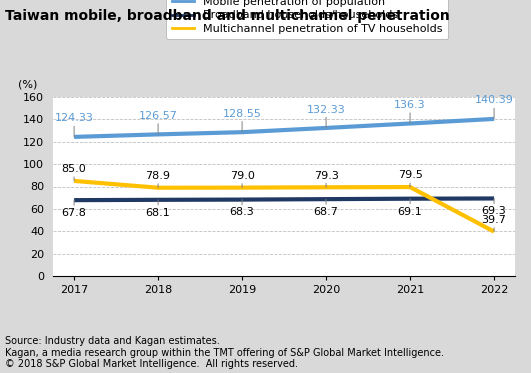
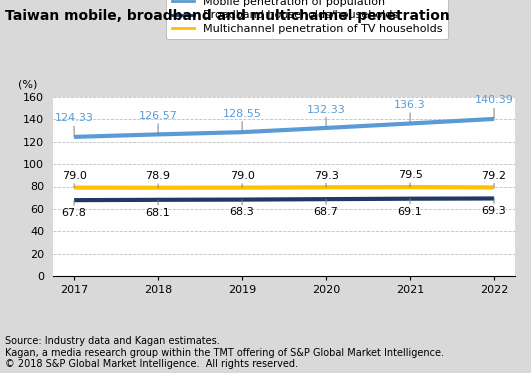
Multichannel penetration of TV households/2017: 85.0 -> 79.0
Multichannel penetration of TV households/2022: 39.7 -> 79.2
